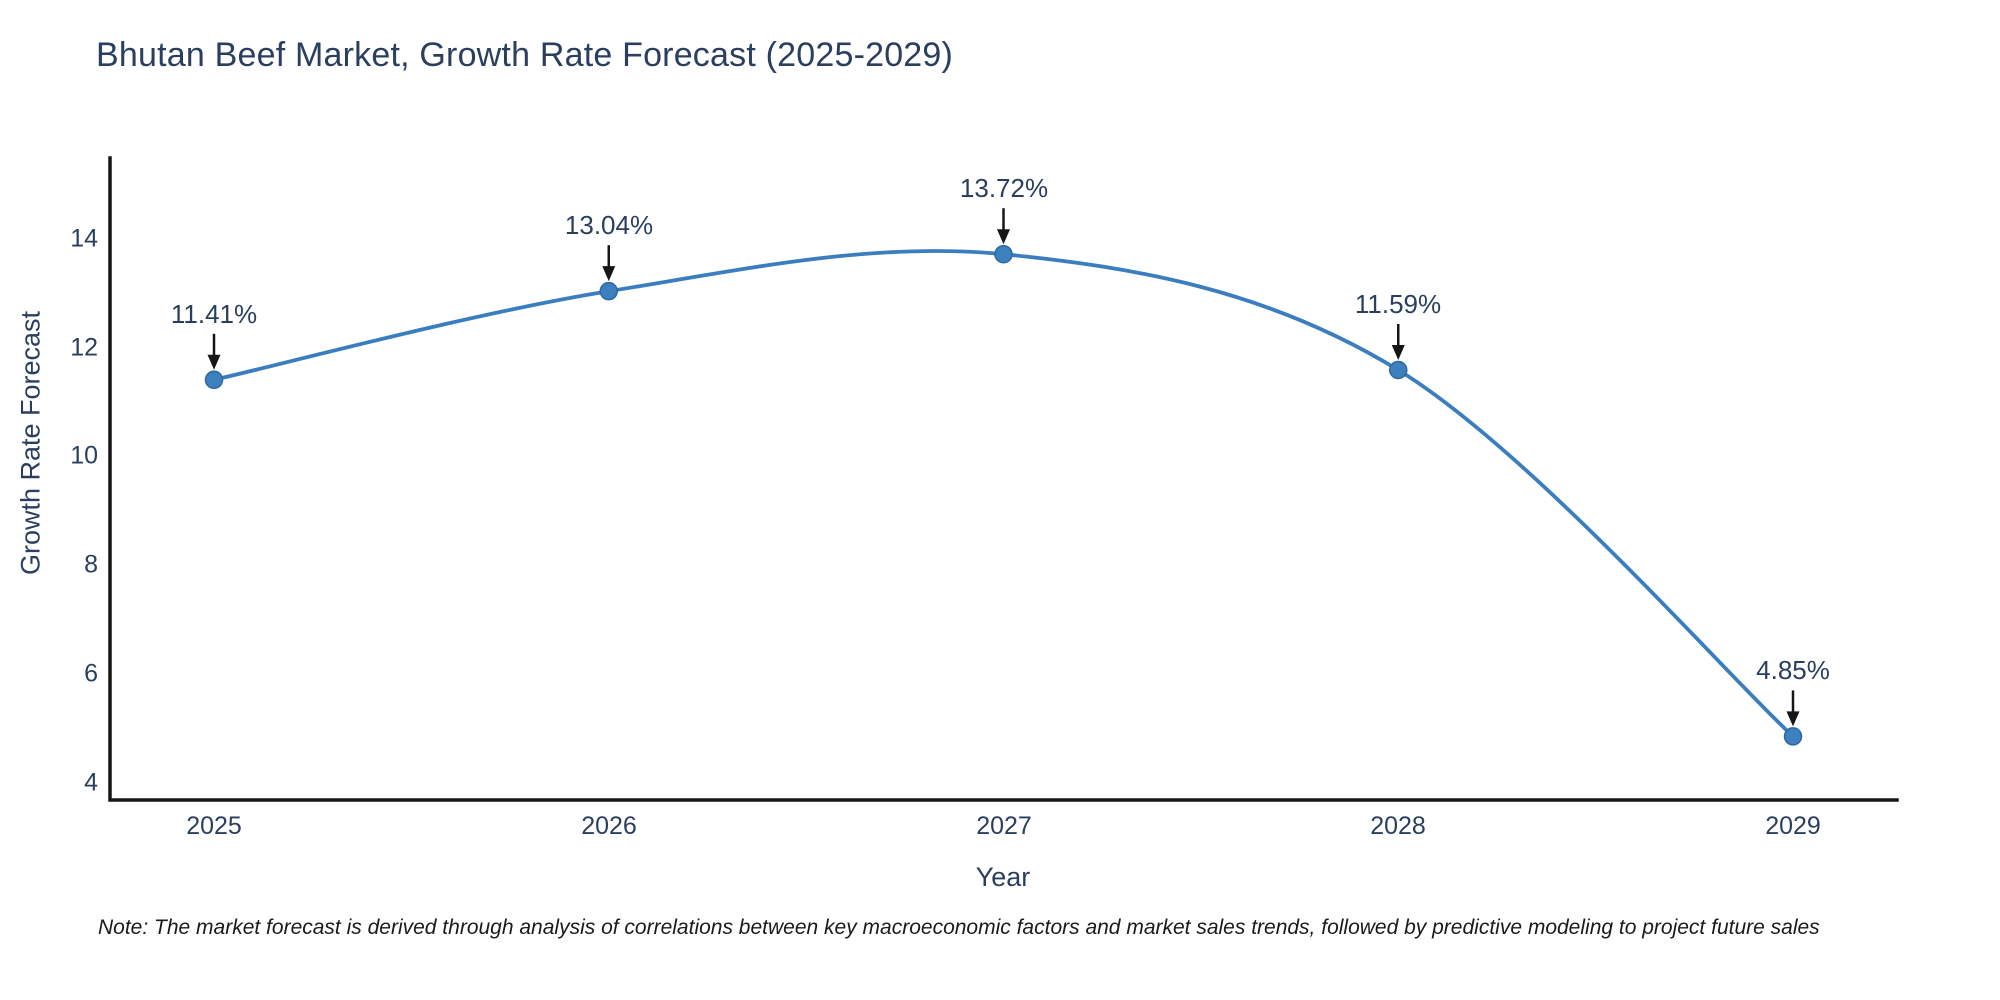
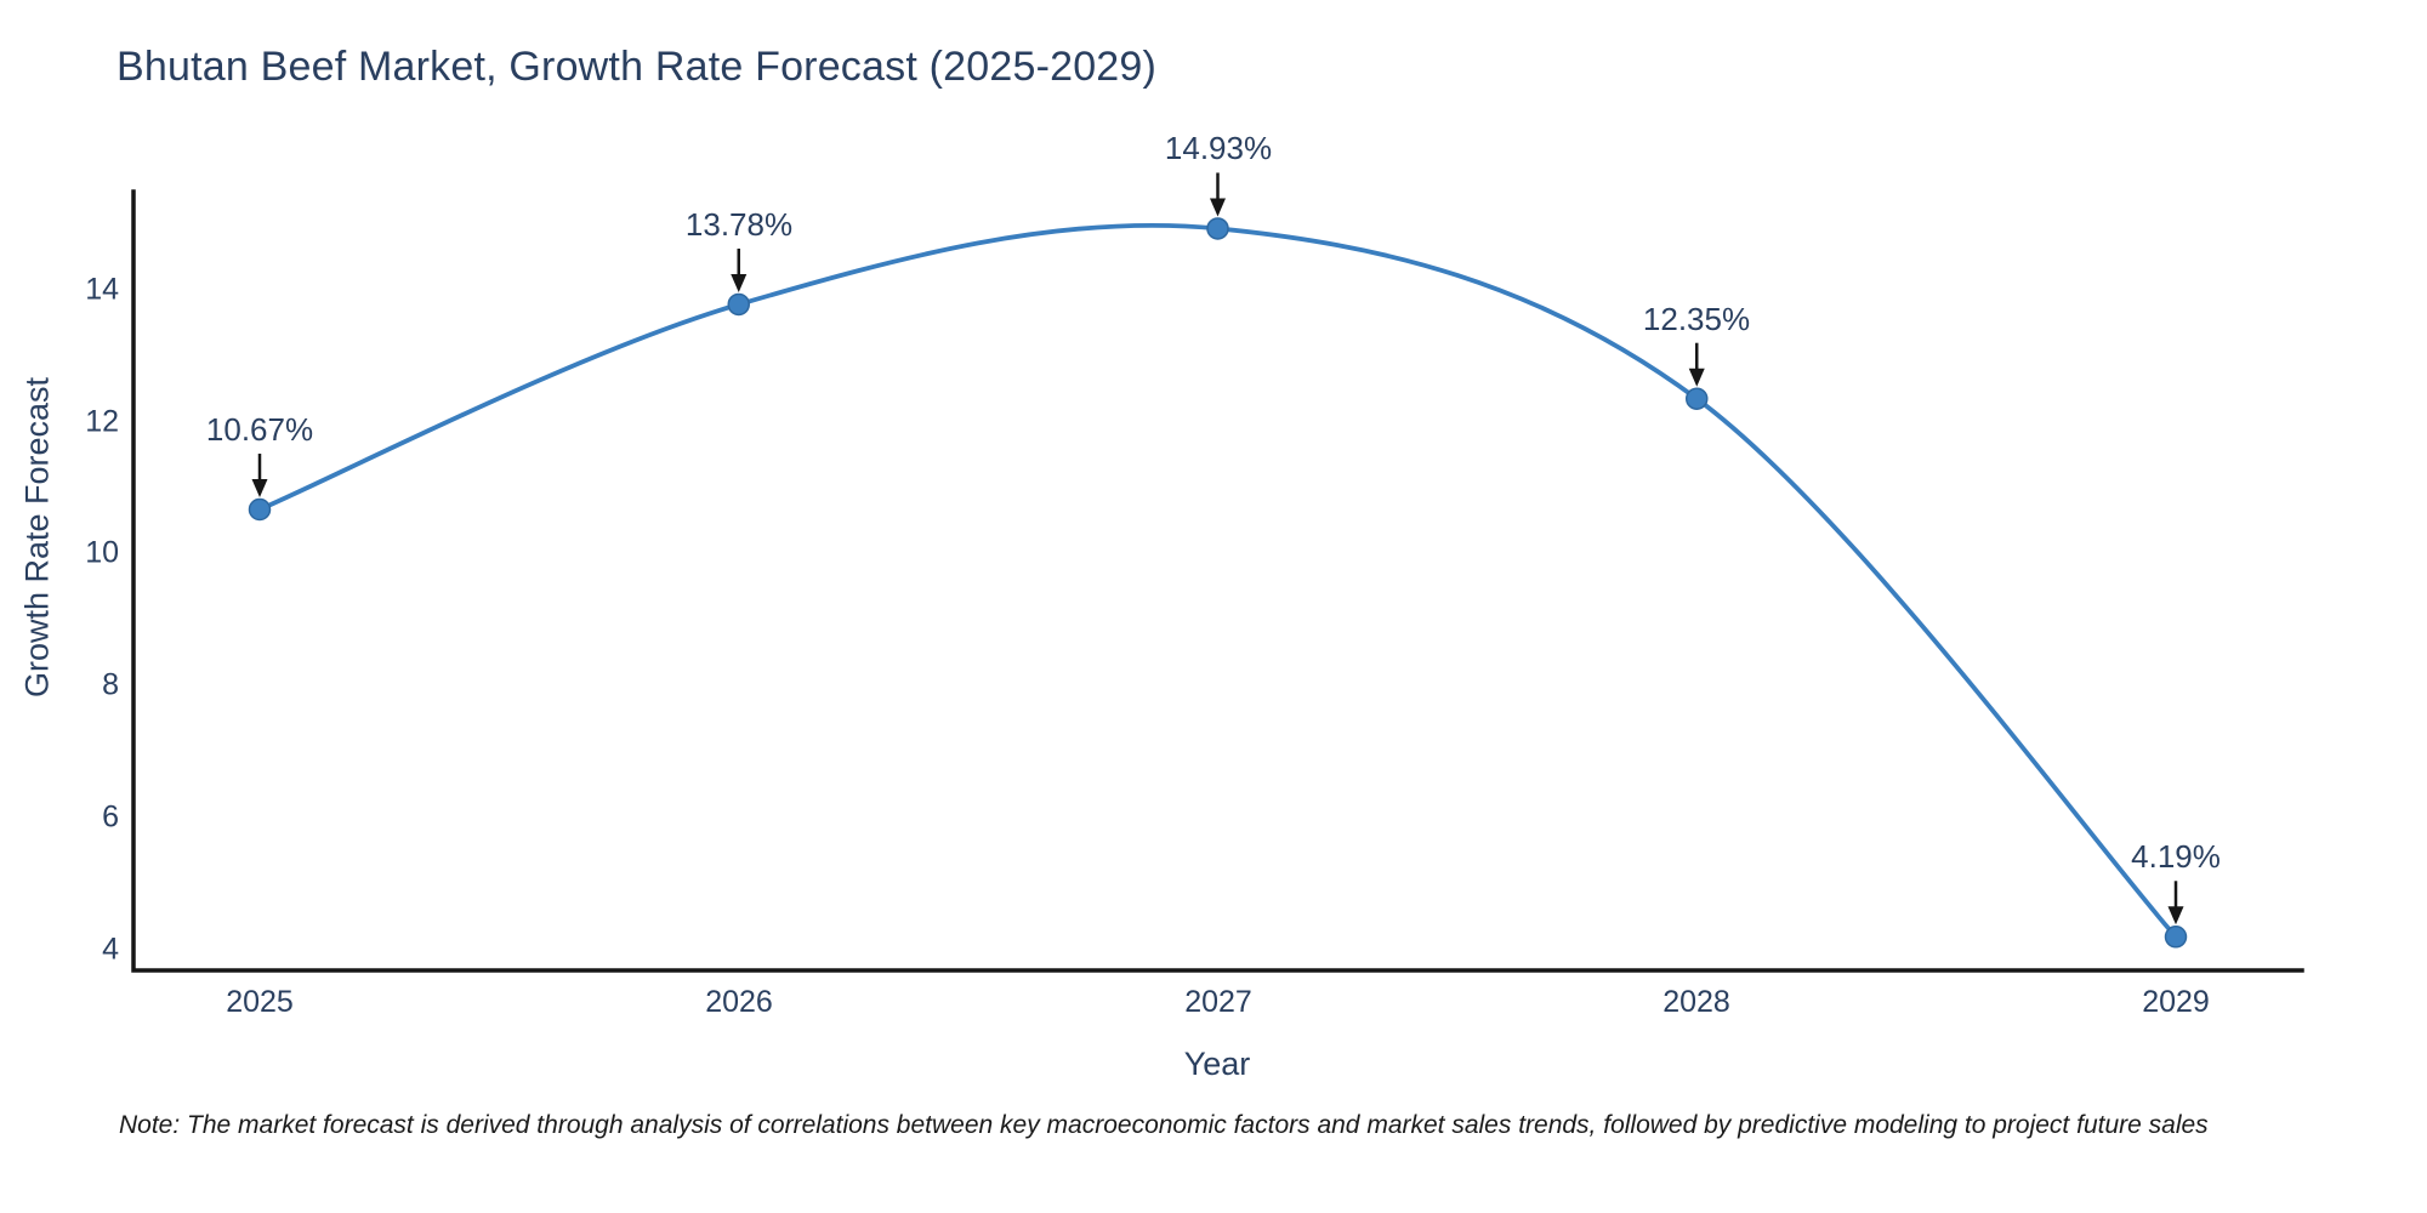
2025: 11.41% -> 10.67%
2026: 13.04% -> 13.78%
2027: 13.72% -> 14.93%
2028: 11.59% -> 12.35%
2029: 4.85% -> 4.19%
